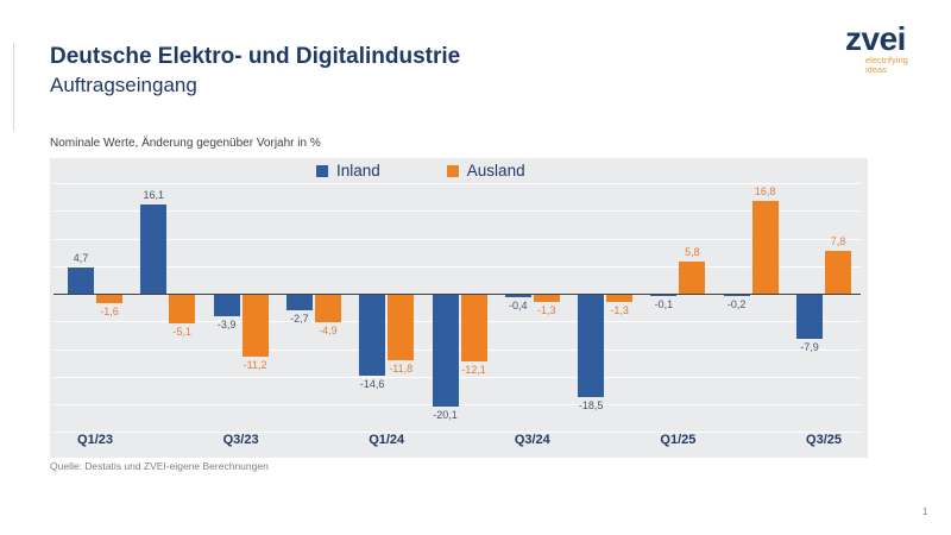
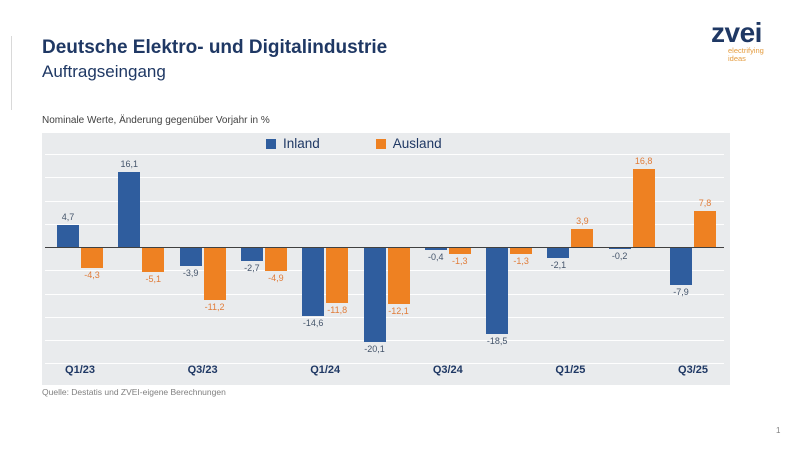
Ausland/Q1/23: -1,6 -> -4,3
Inland/Q1/25: -0,1 -> -2,1
Ausland/Q1/25: 5,8 -> 3,9
